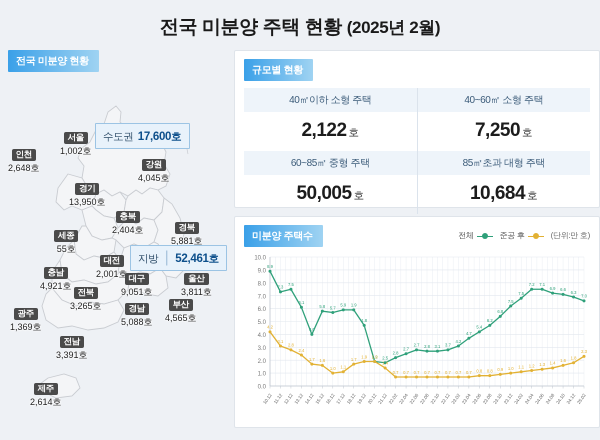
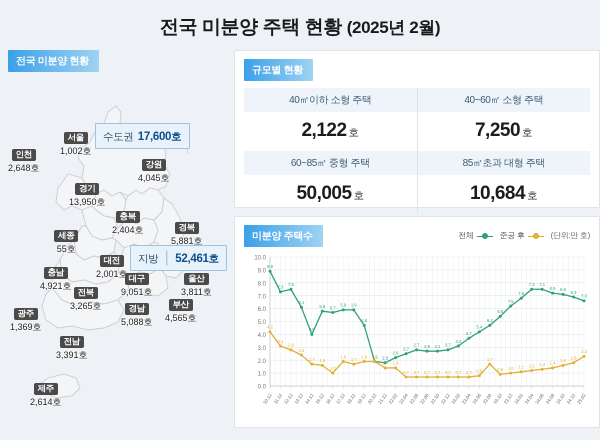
준공 후/17.12: 1.1 -> 1.9
준공 후/22.02: 0.7 -> 1.4
준공 후/23.08: 0.8 -> 1.7
